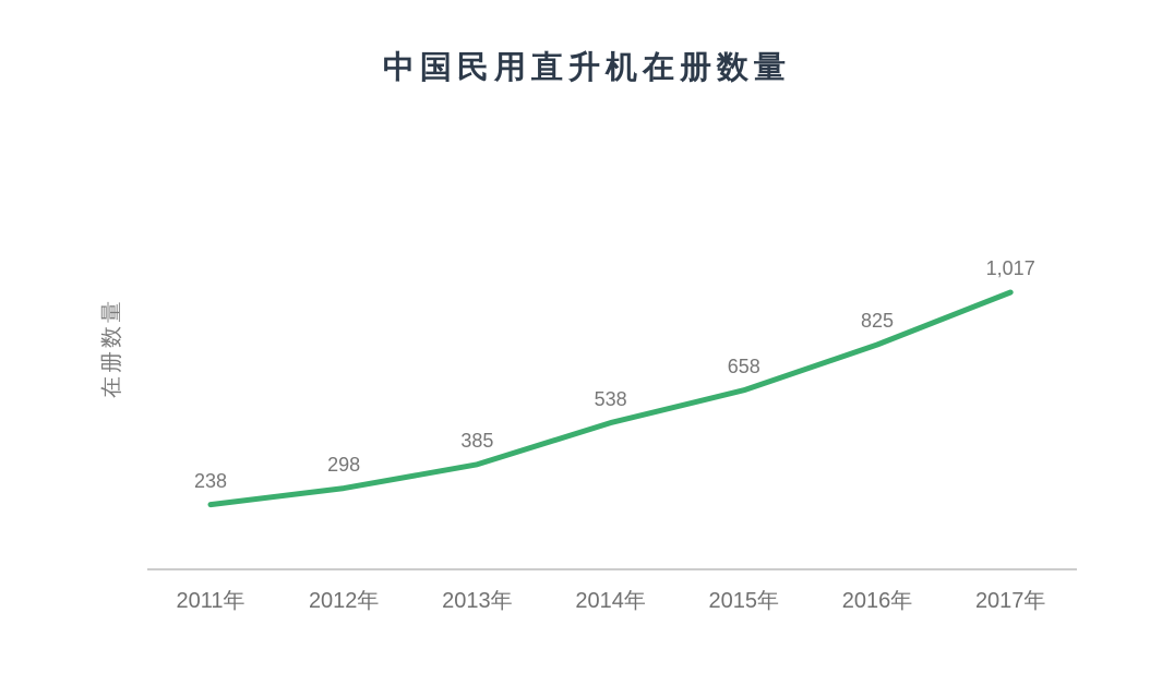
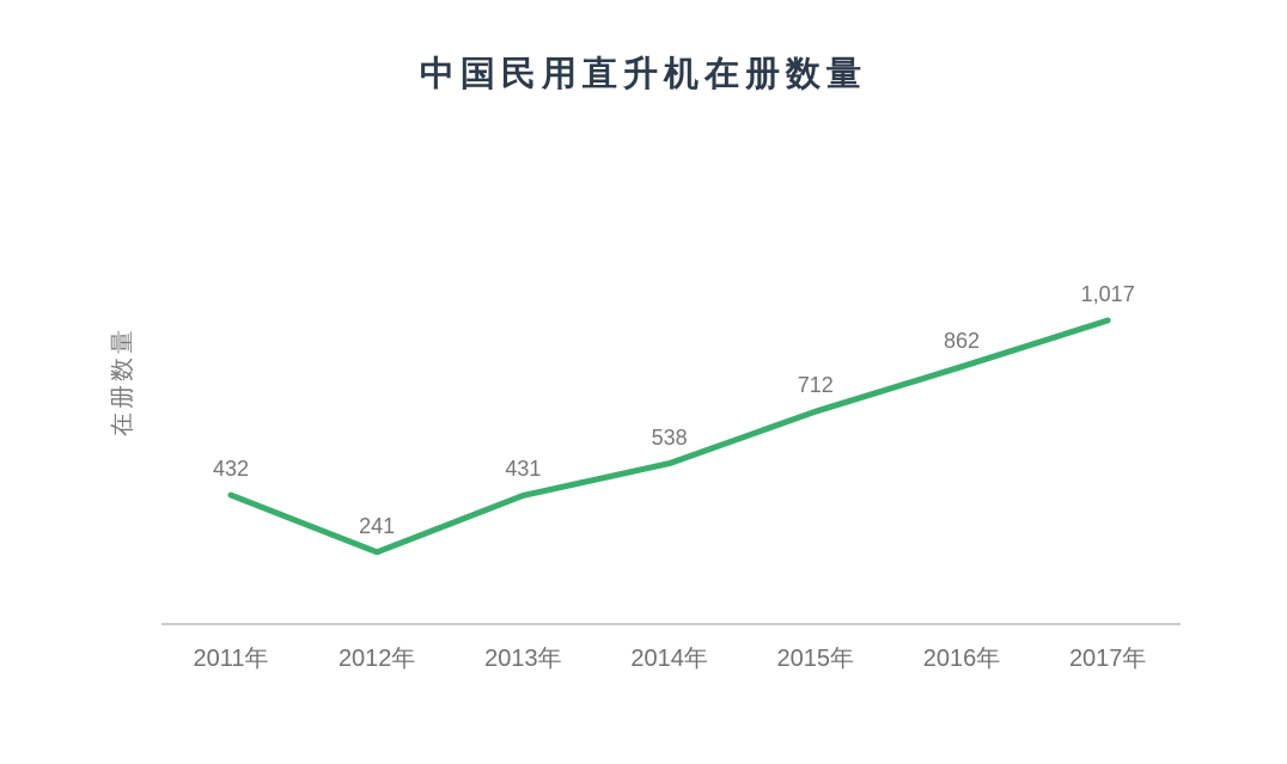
2011年: 238 -> 432
2012年: 298 -> 241
2013年: 385 -> 431
2015年: 658 -> 712
2016年: 825 -> 862
